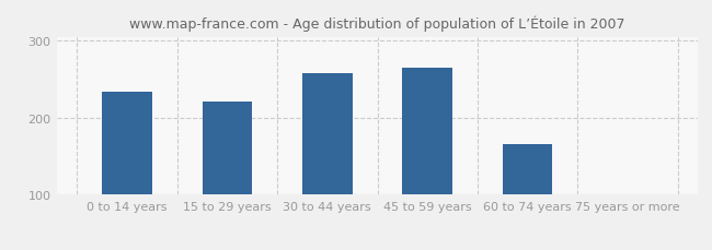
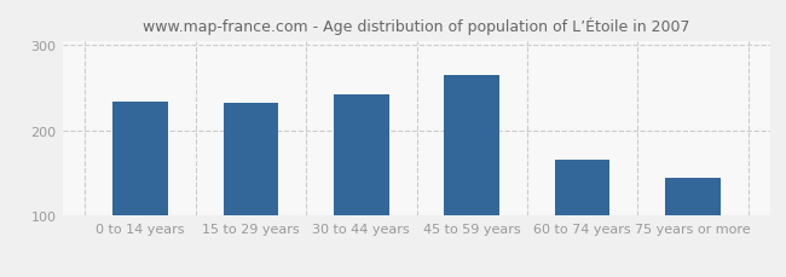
15 to 29 years: 221 -> 232
30 to 44 years: 258 -> 242
75 years or more: 101 -> 144
